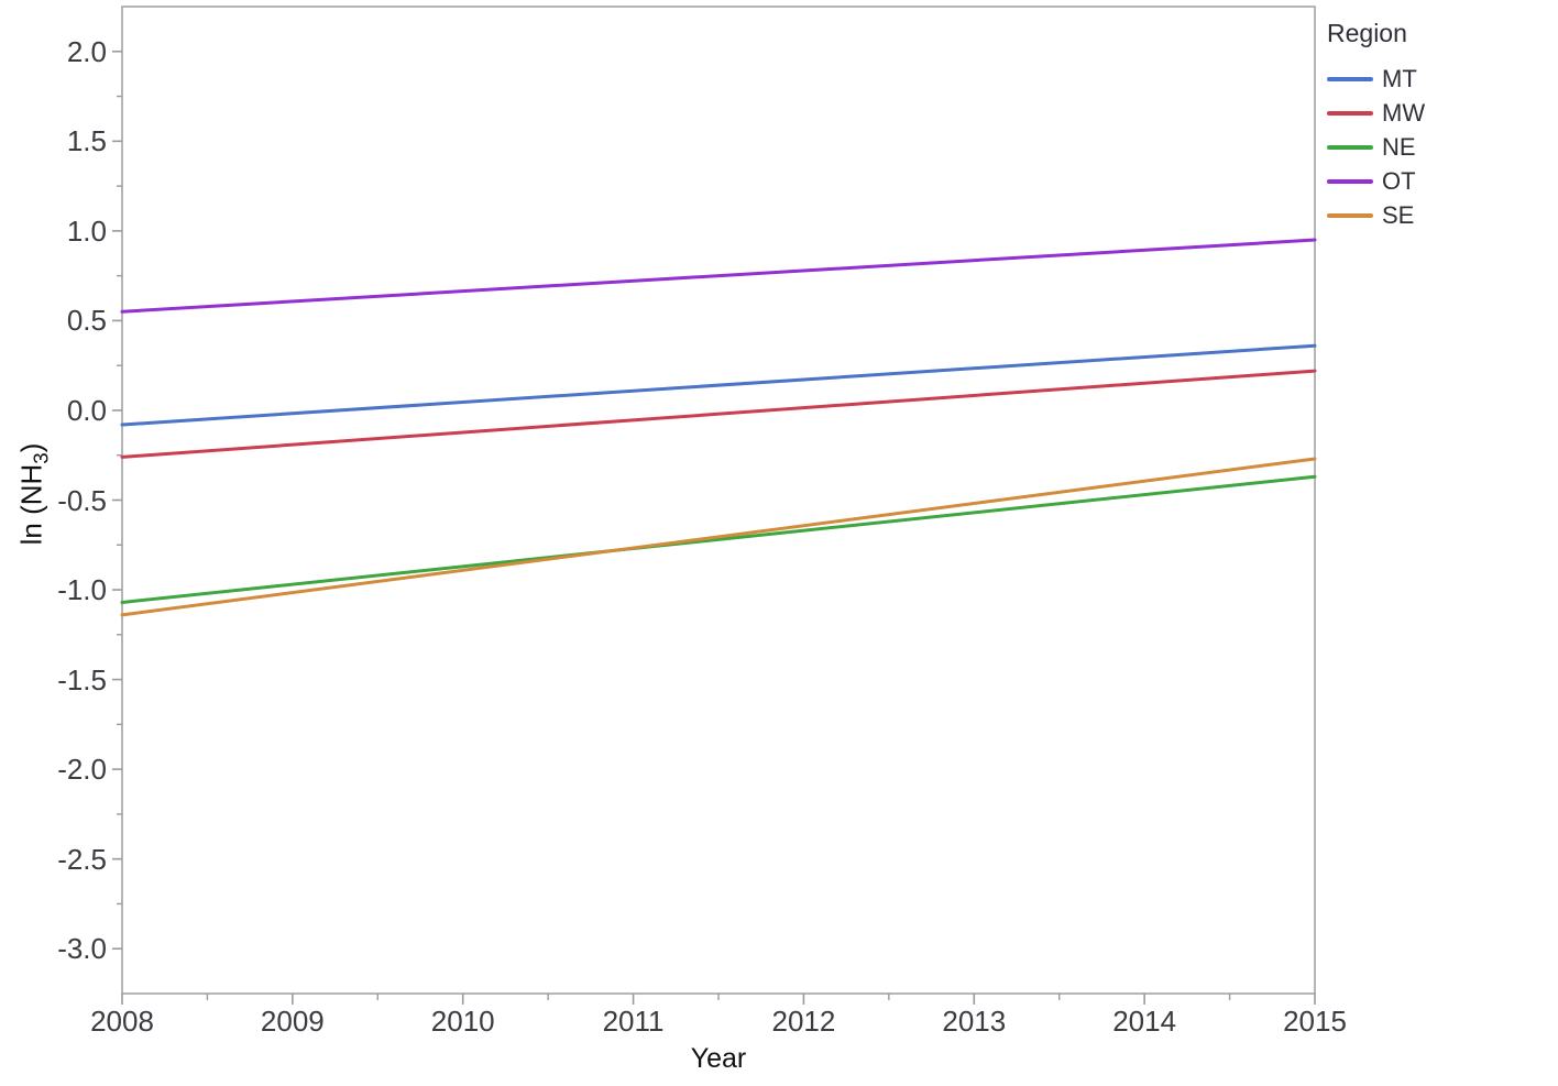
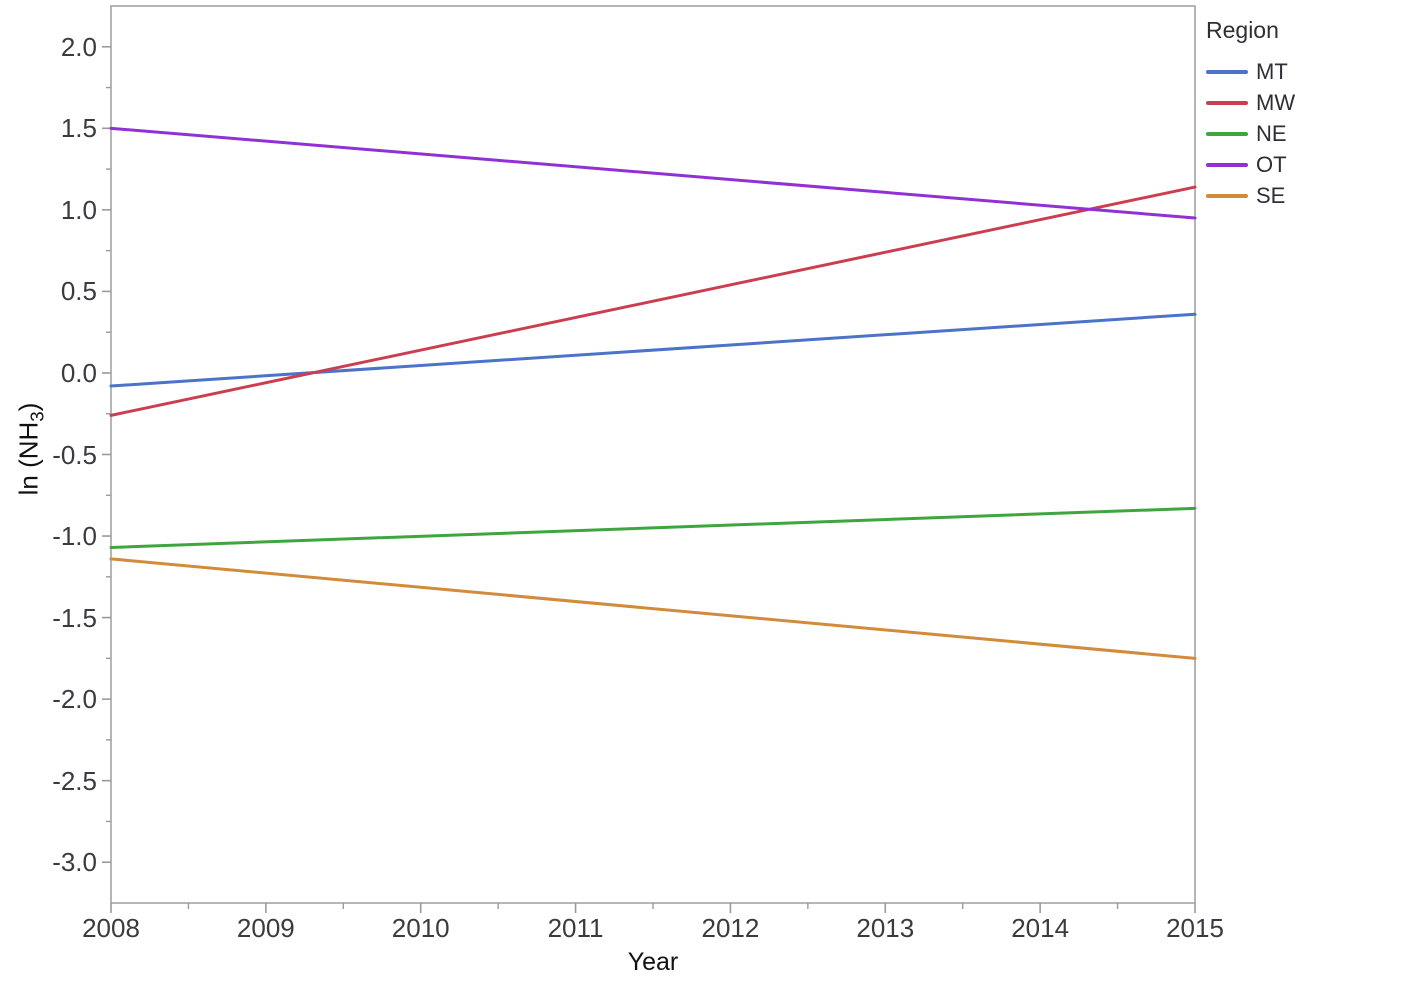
OT/2008: 0.55 -> 1.50
MW/2015: 0.22 -> 1.14
NE/2015: -0.37 -> -0.83
SE/2015: -0.27 -> -1.75
